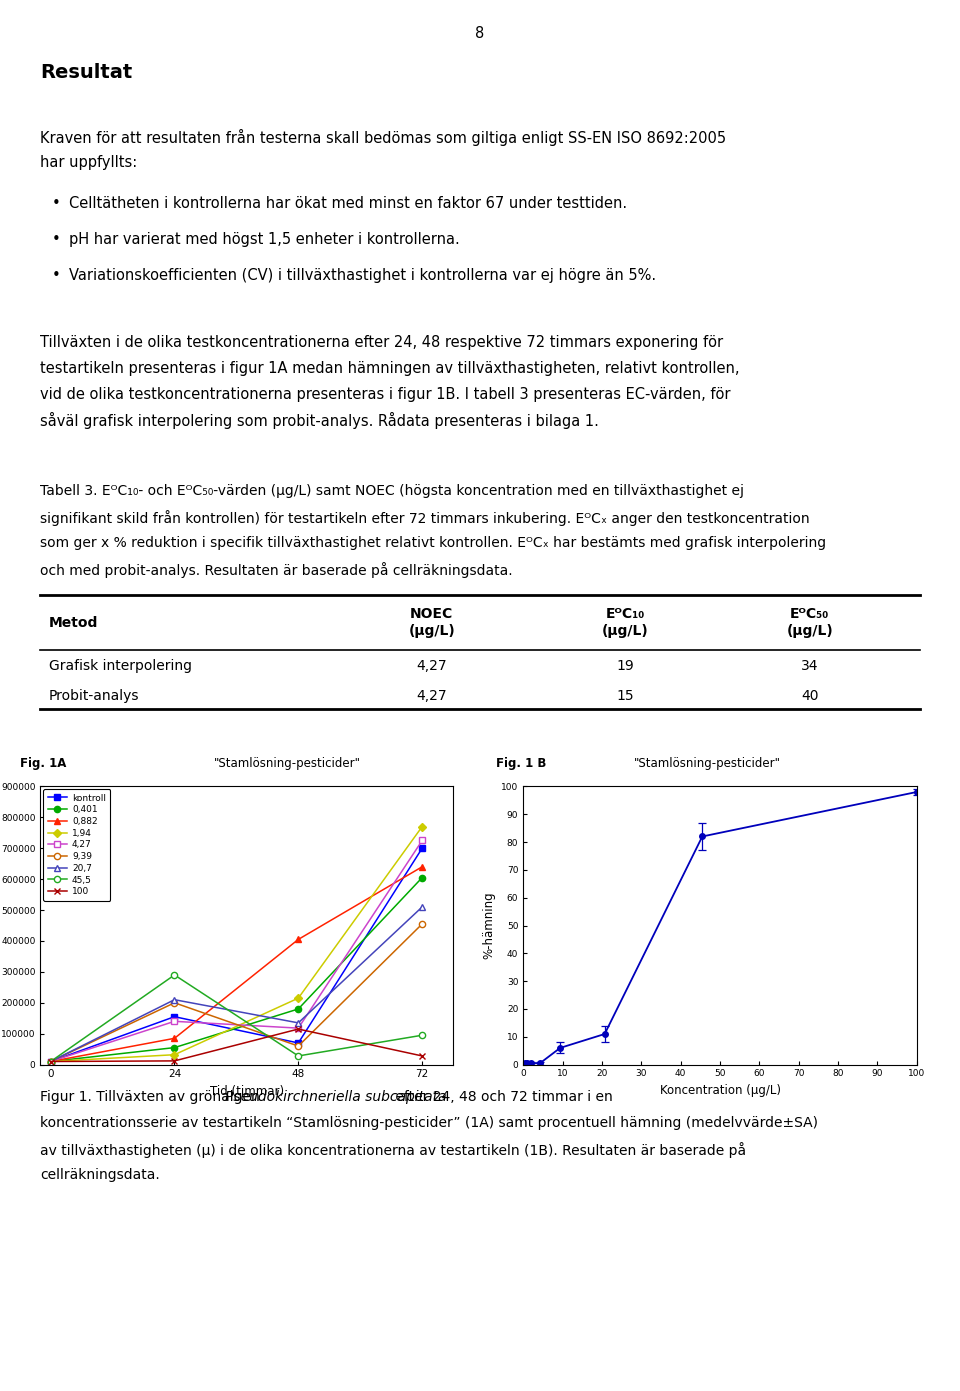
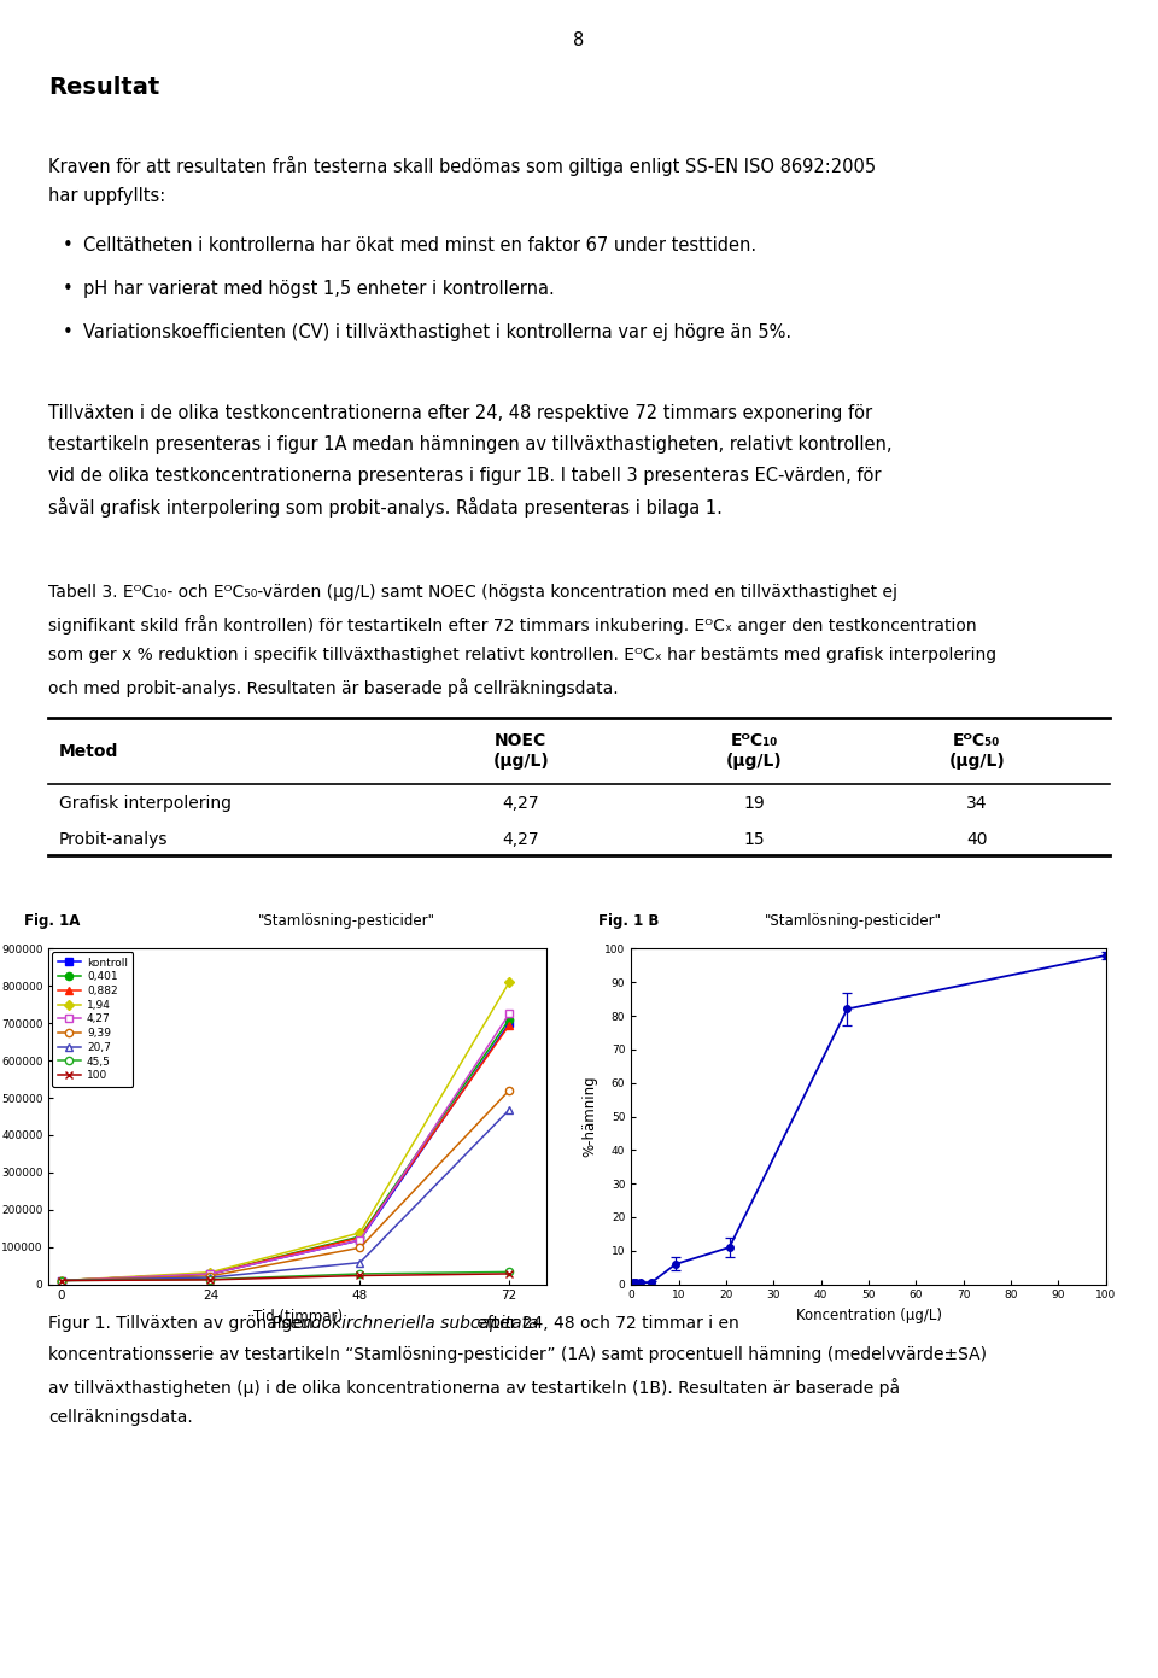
kontroll/24: 155000 -> 28000
0,401/24: 55000 -> 28000
0,882/24: 85000 -> 28000
4,27/24: 140000 -> 28000
9,39/24: 200000 -> 22000
20,7/24: 210000 -> 18000
45,5/24: 290000 -> 13000
kontroll/48: 70000 -> 118000
0,401/48: 180000 -> 128000
0,882/48: 405000 -> 125000
1,94/48: 215000 -> 138000
9,39/48: 60000 -> 98000
20,7/48: 135000 -> 58000
100/48: 115000 -> 23000
0,401/72: 605000 -> 710000
0,882/72: 640000 -> 695000
1,94/72: 770000 -> 810000
9,39/72: 455000 -> 520000
20,7/72: 510000 -> 468000
45,5/72: 95000 -> 33000
